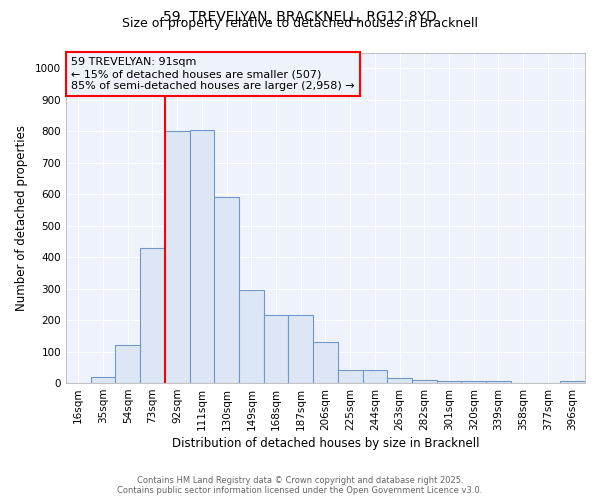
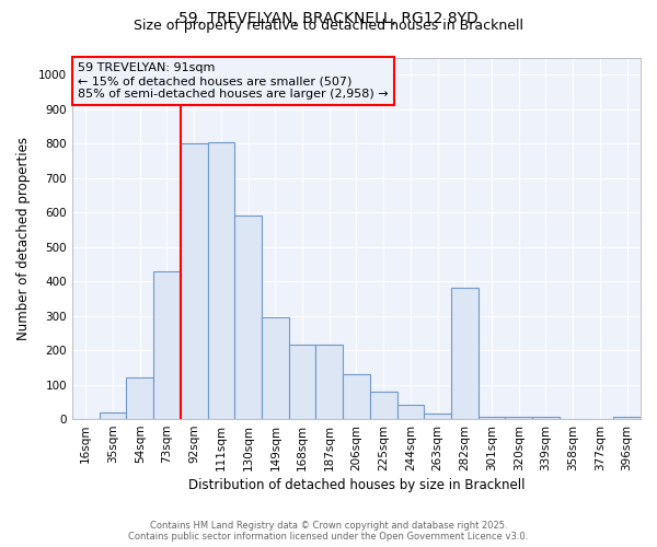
225sqm: 40 -> 80
282sqm: 10 -> 380
